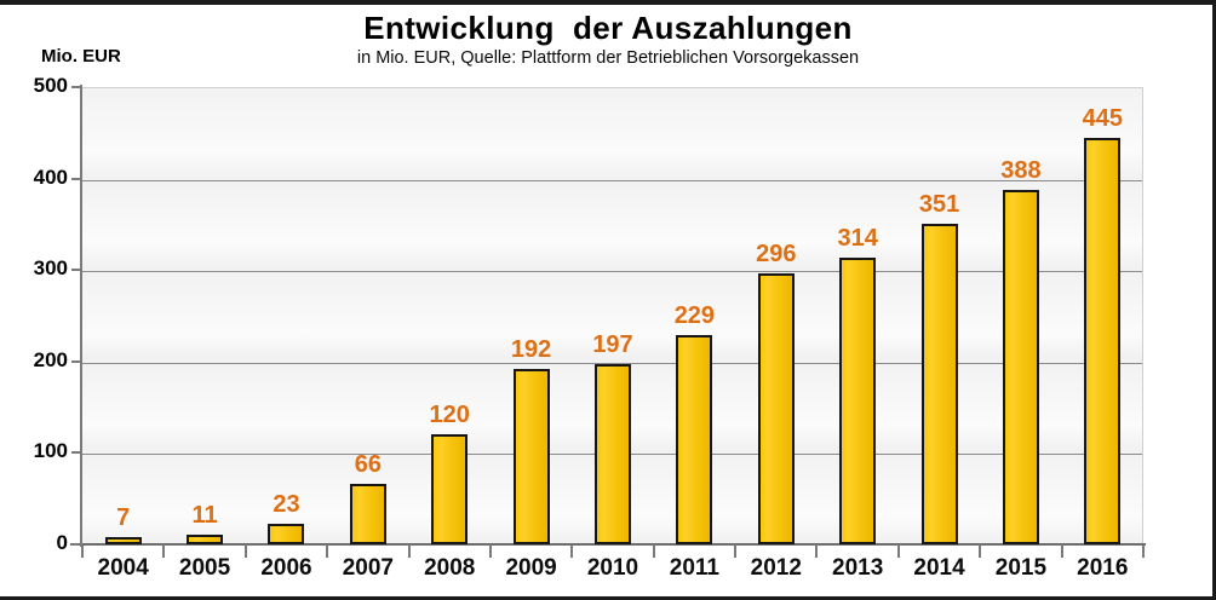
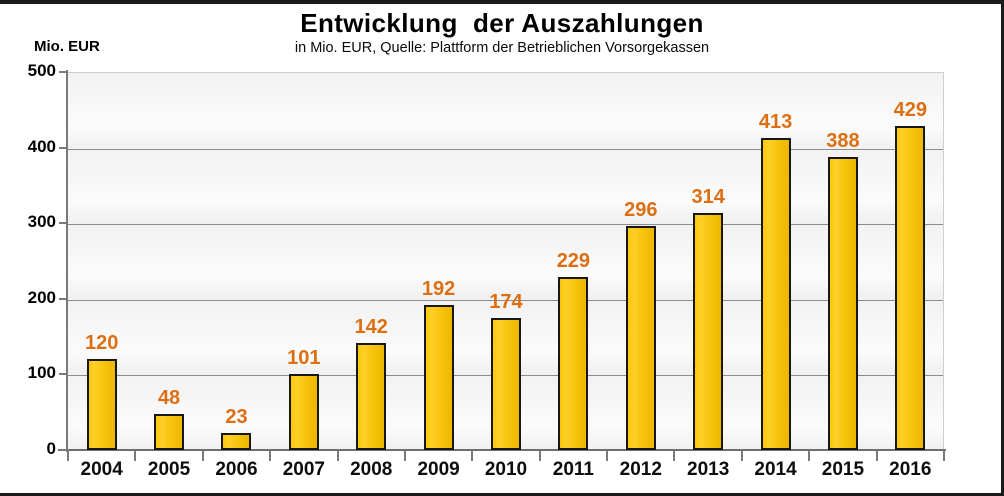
2004: 7 -> 120
2005: 11 -> 48
2007: 66 -> 101
2008: 120 -> 142
2010: 197 -> 174
2014: 351 -> 413
2016: 445 -> 429
